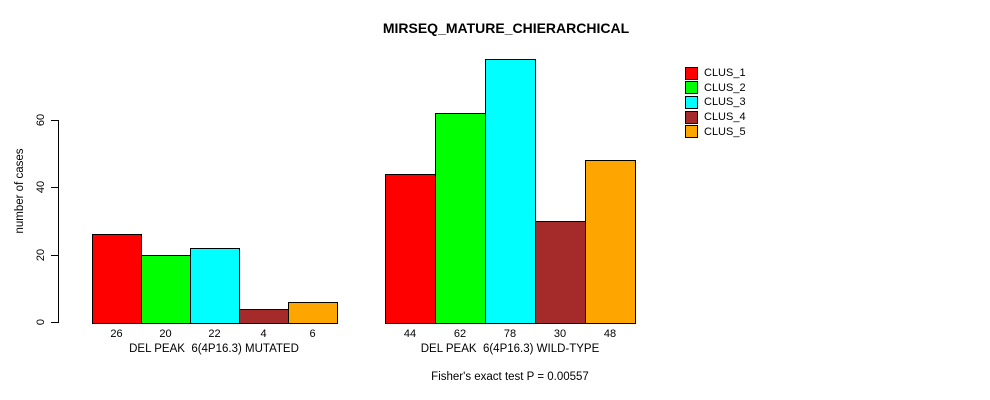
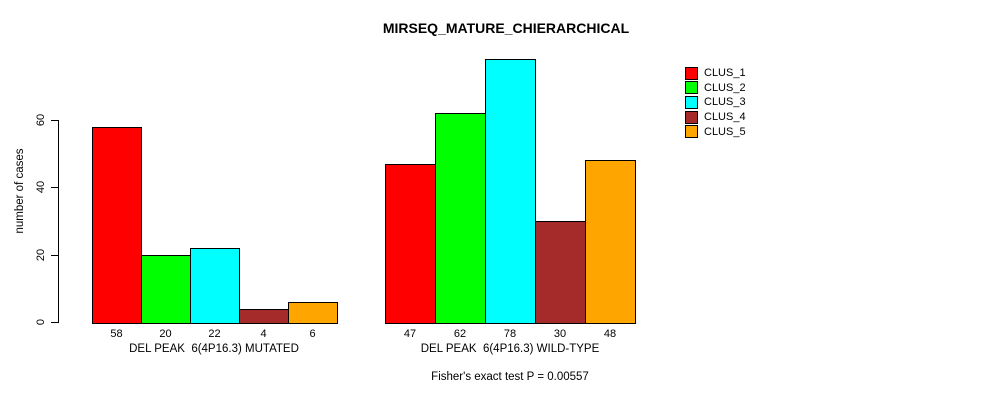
CLUS_1/DEL PEAK 6(4P16.3) MUTATED: 26 -> 58
CLUS_1/DEL PEAK 6(4P16.3) WILD-TYPE: 44 -> 47
